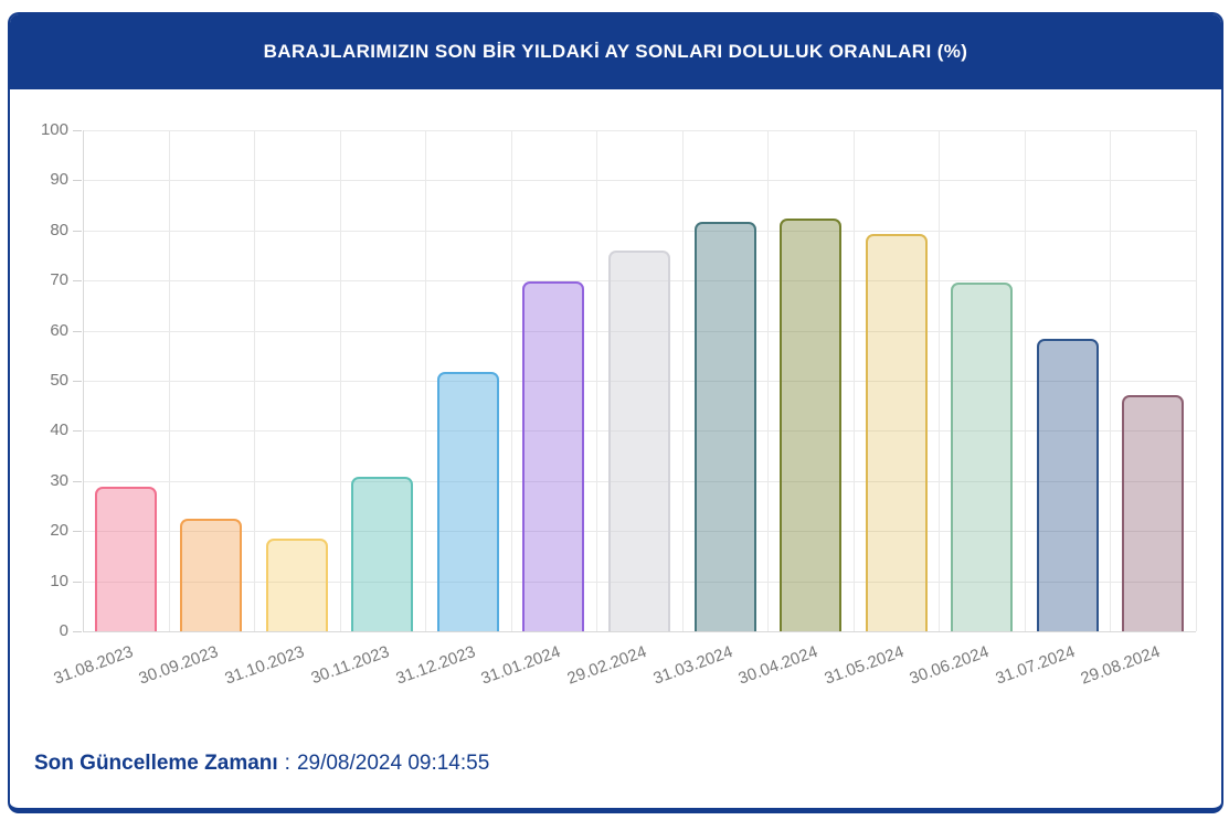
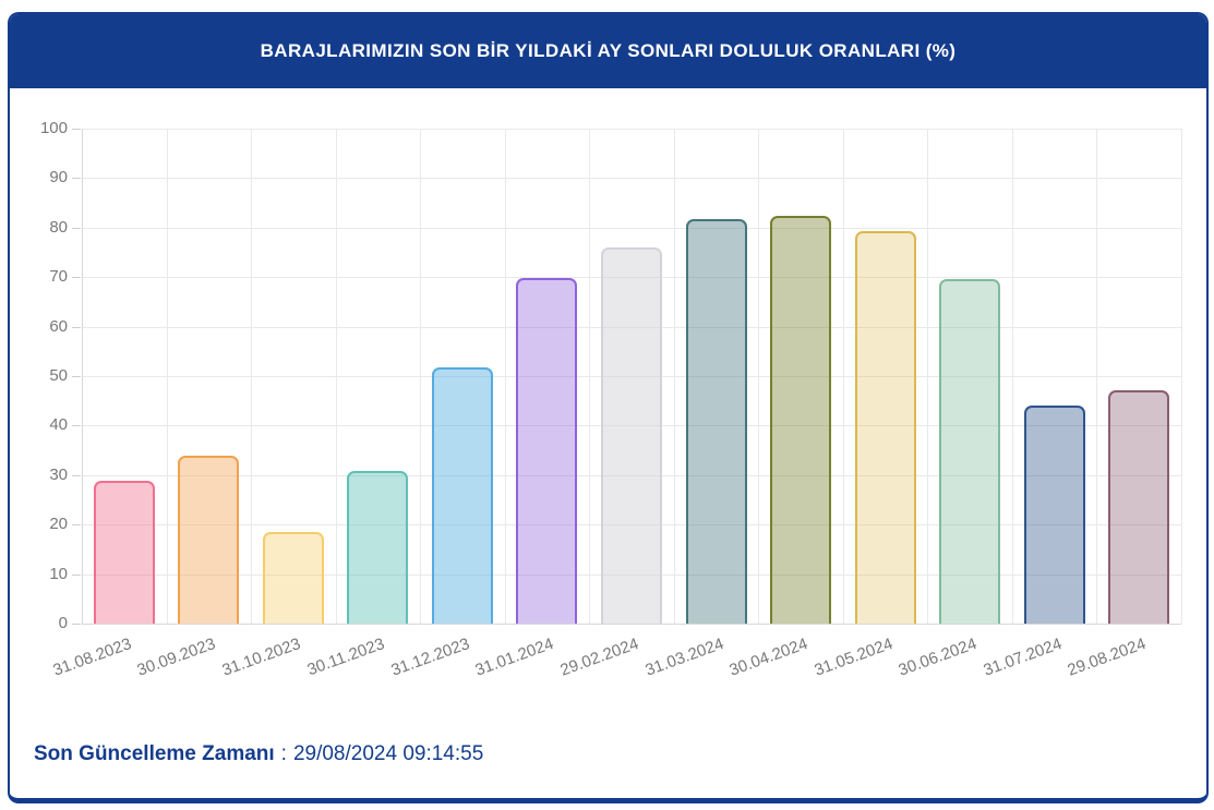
30.09.2023: 22 -> 34
31.07.2024: 58 -> 44
